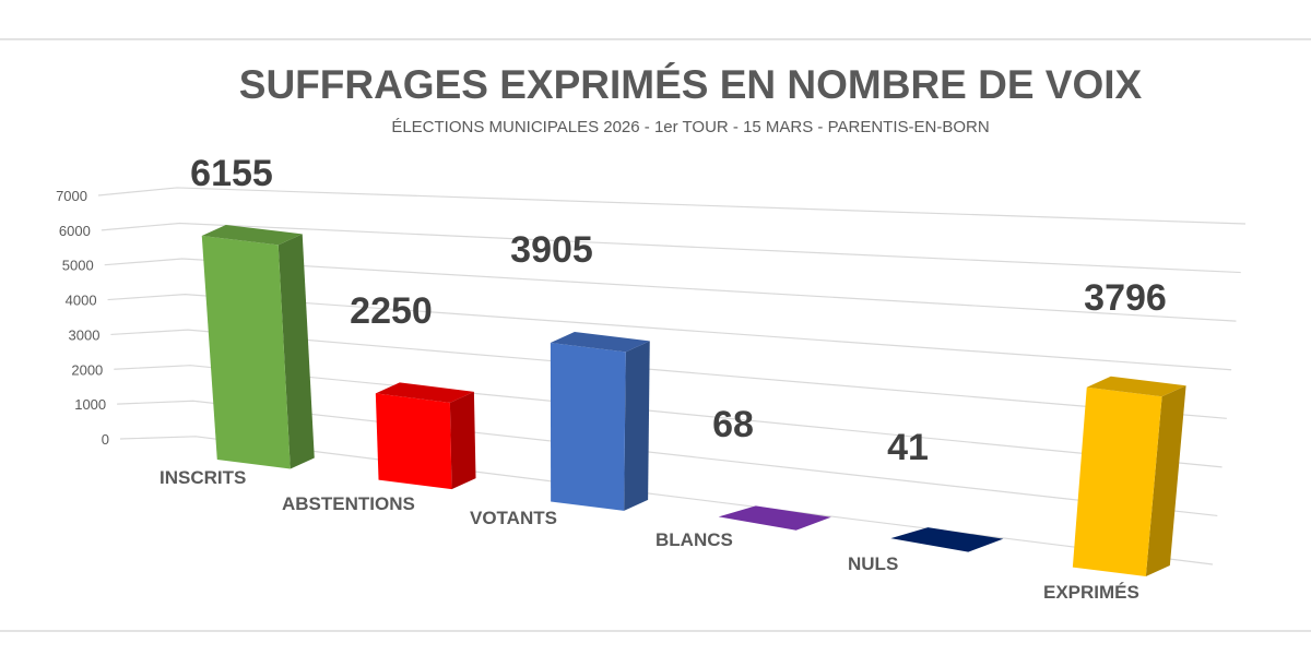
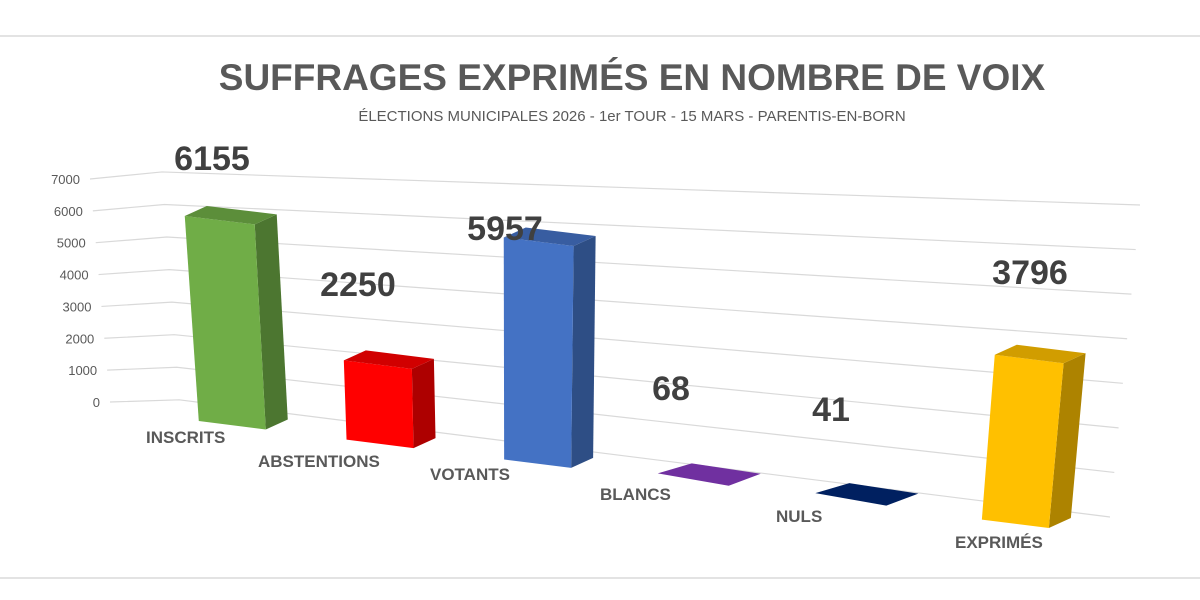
VOTANTS: 3905 -> 5957
